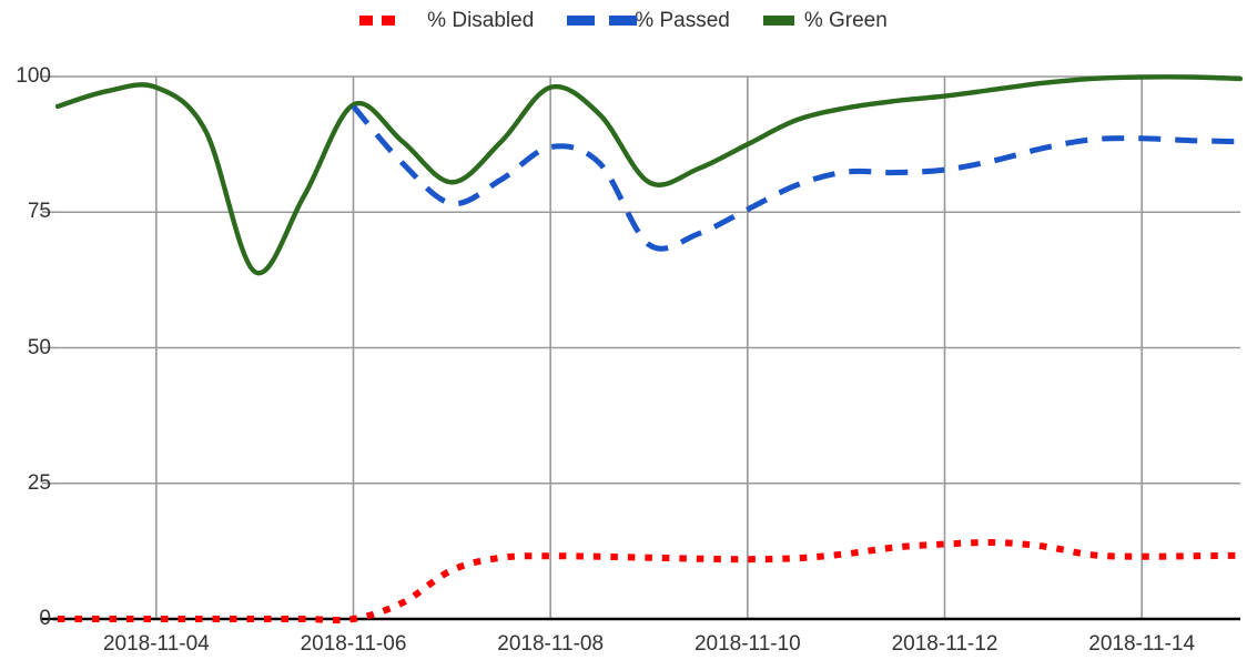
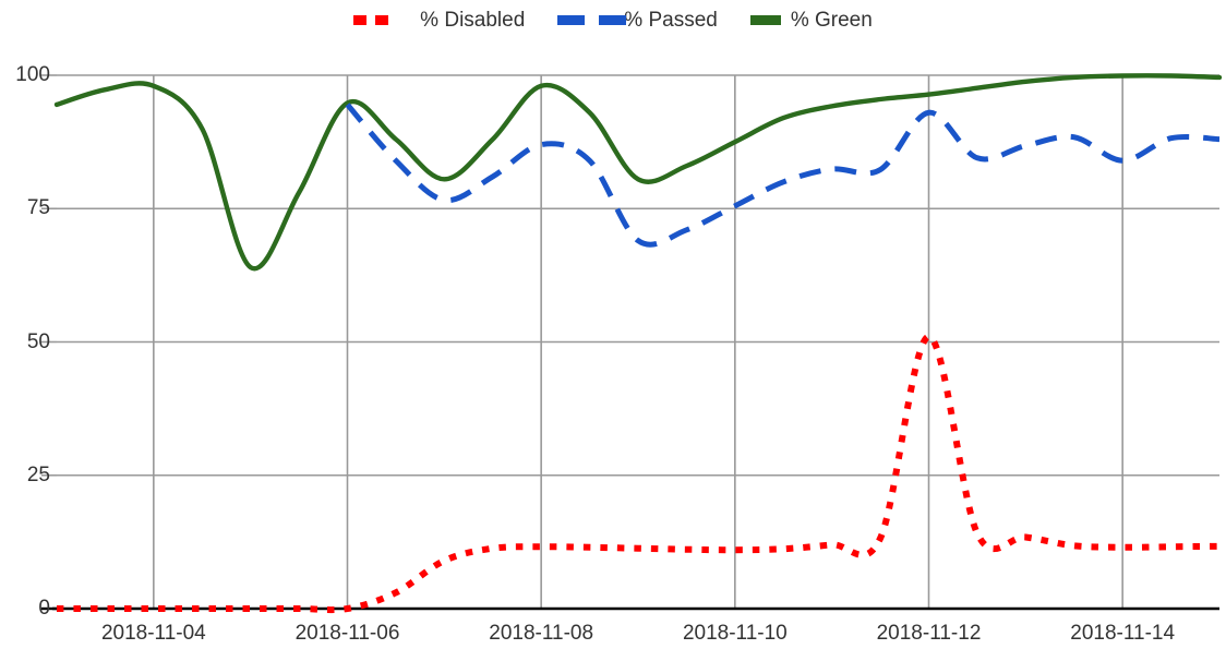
% Disabled/2018-11-12: 14 -> 51
% Passed/2018-11-12: 83 -> 93
% Passed/2018-11-14: 89 -> 84
